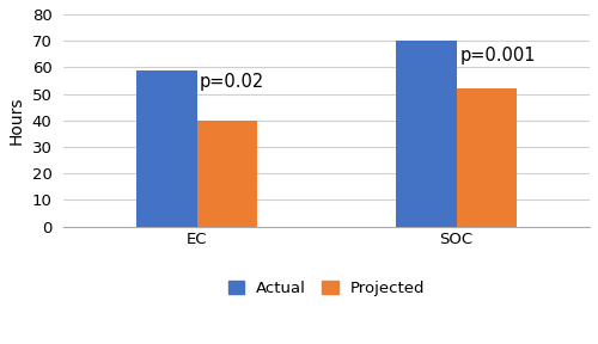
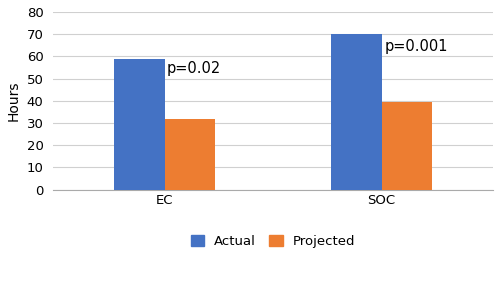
Projected/EC: 40.0 -> 32.0
Projected/SOC: 52.0 -> 39.5
